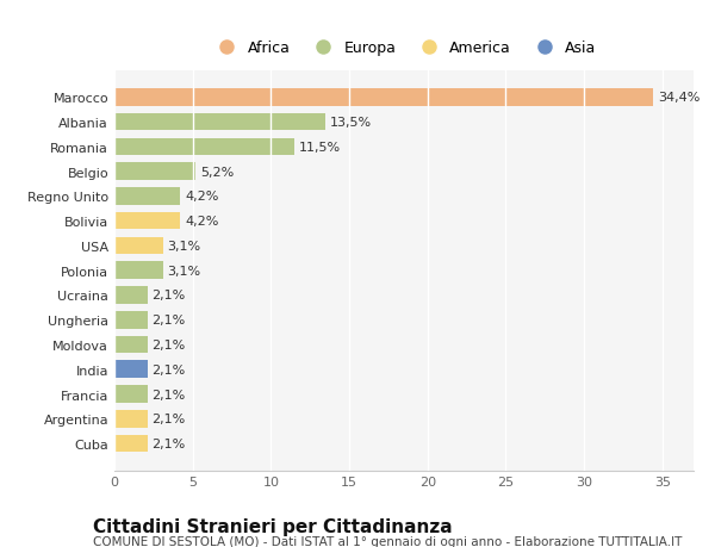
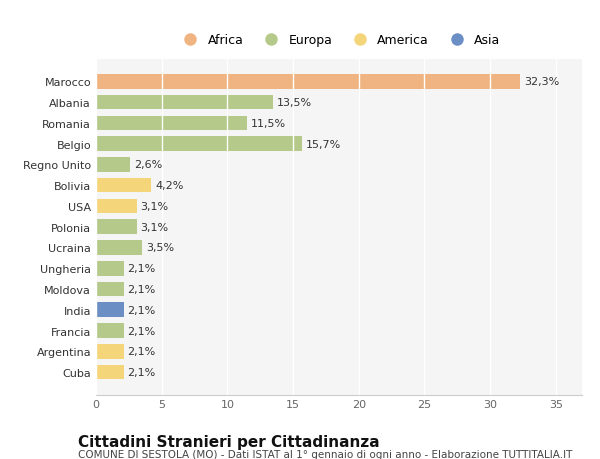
Marocco: 34,4% -> 32,3%
Belgio: 5,2% -> 15,7%
Regno Unito: 4,2% -> 2,6%
Ucraina: 2,1% -> 3,5%
